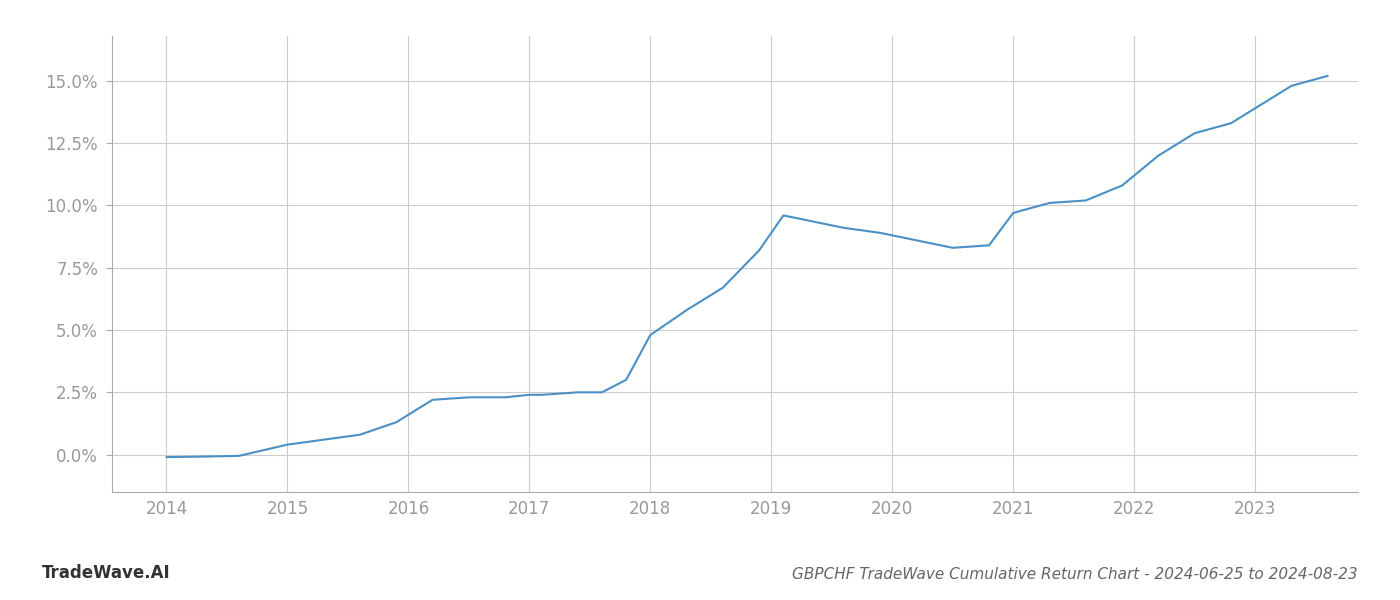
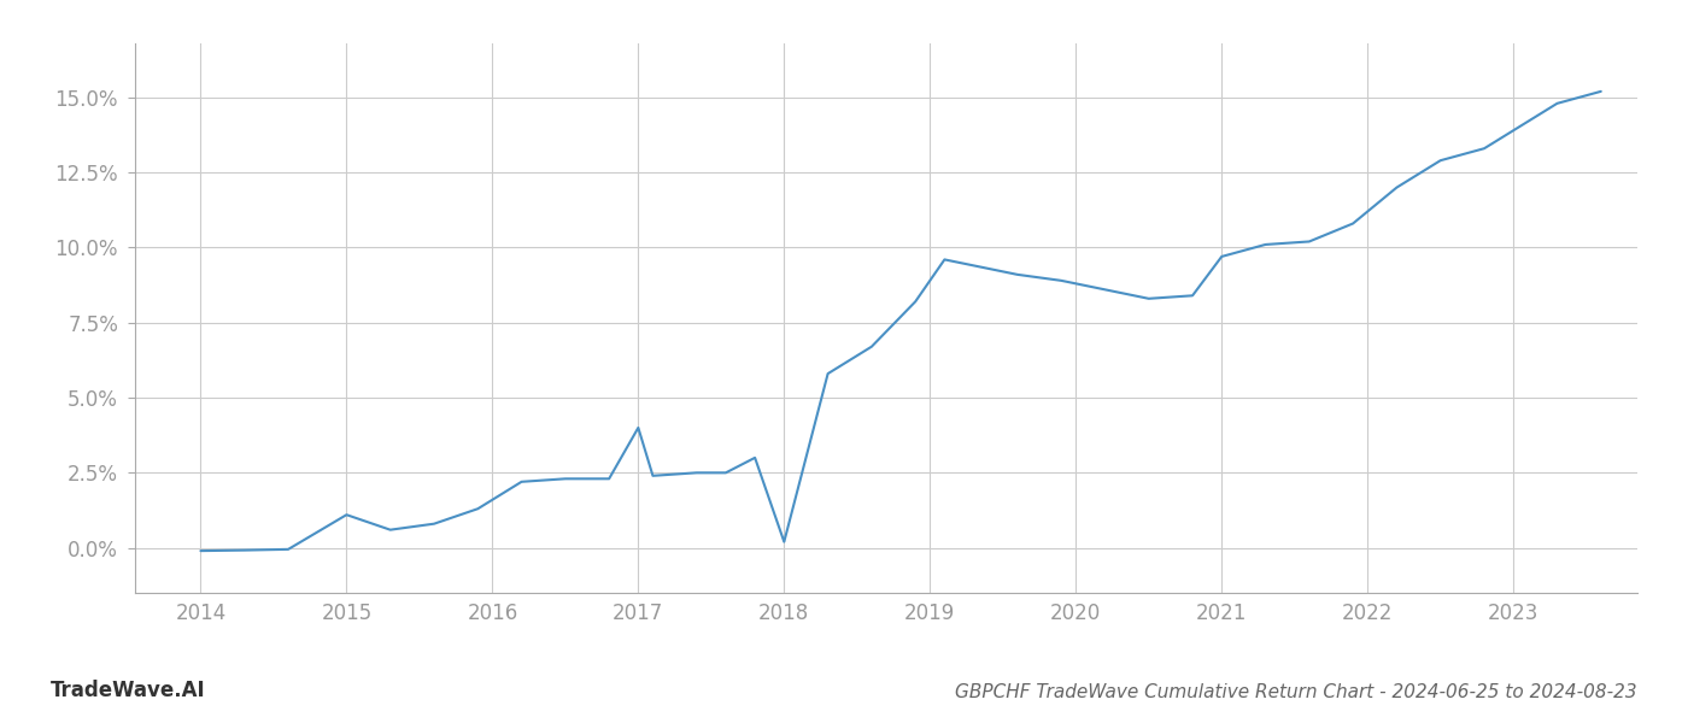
2015: 0.40% -> 1.10%
2017: 2.40% -> 4.00%
2018: 4.80% -> 0.20%
